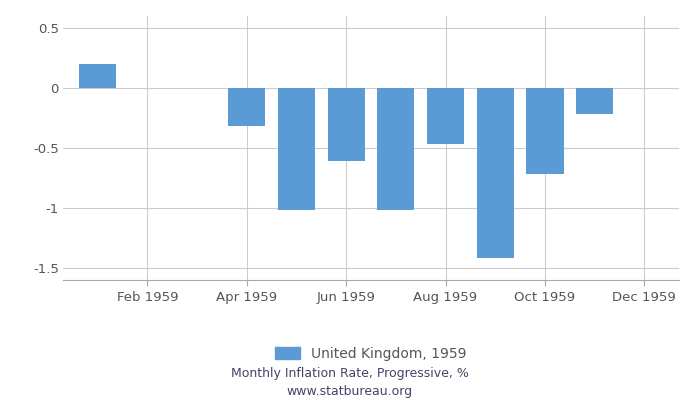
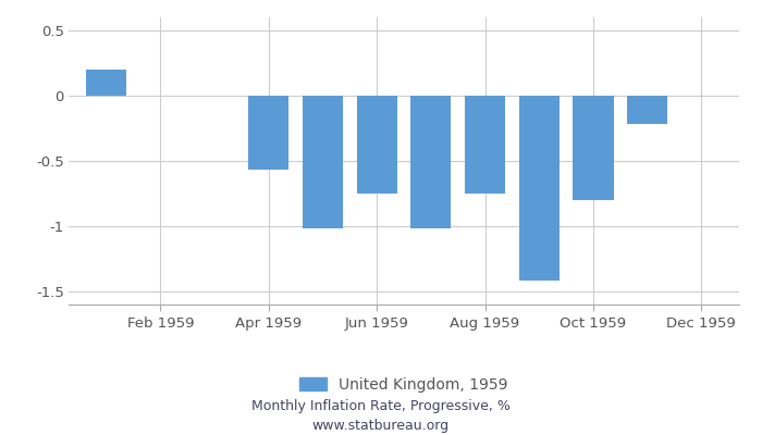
Apr 1959: -0.32 -> -0.57
Jun 1959: -0.61 -> -0.75
Aug 1959: -0.47 -> -0.75
Oct 1959: -0.72 -> -0.80
